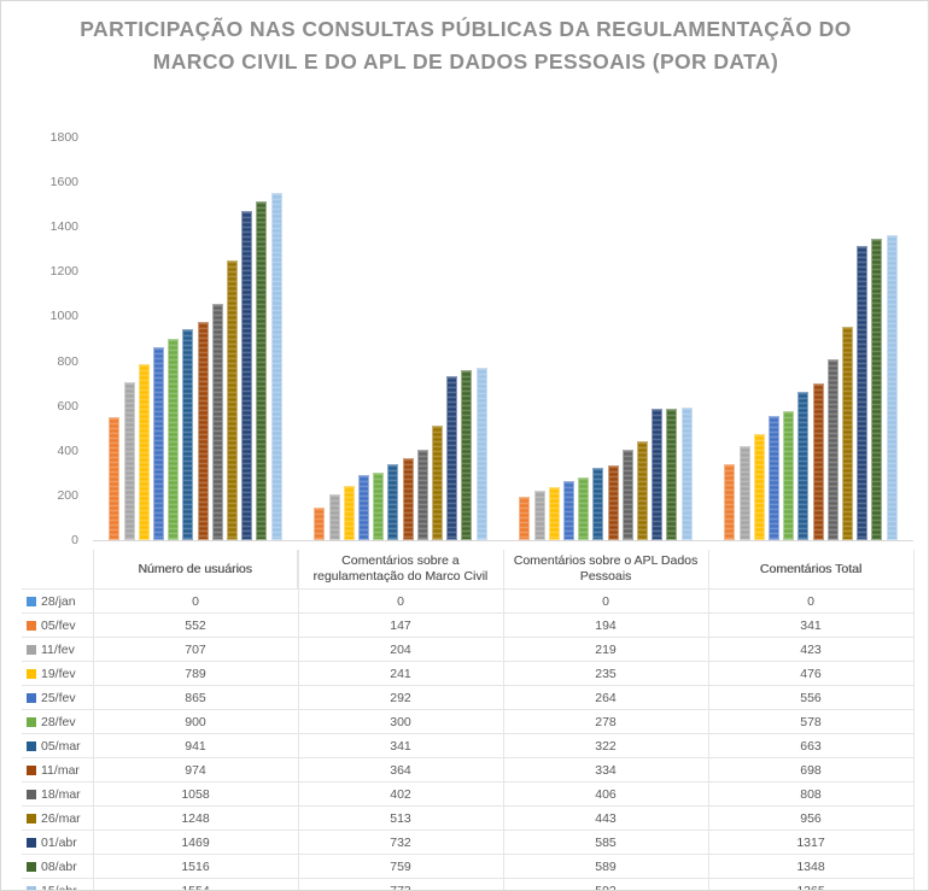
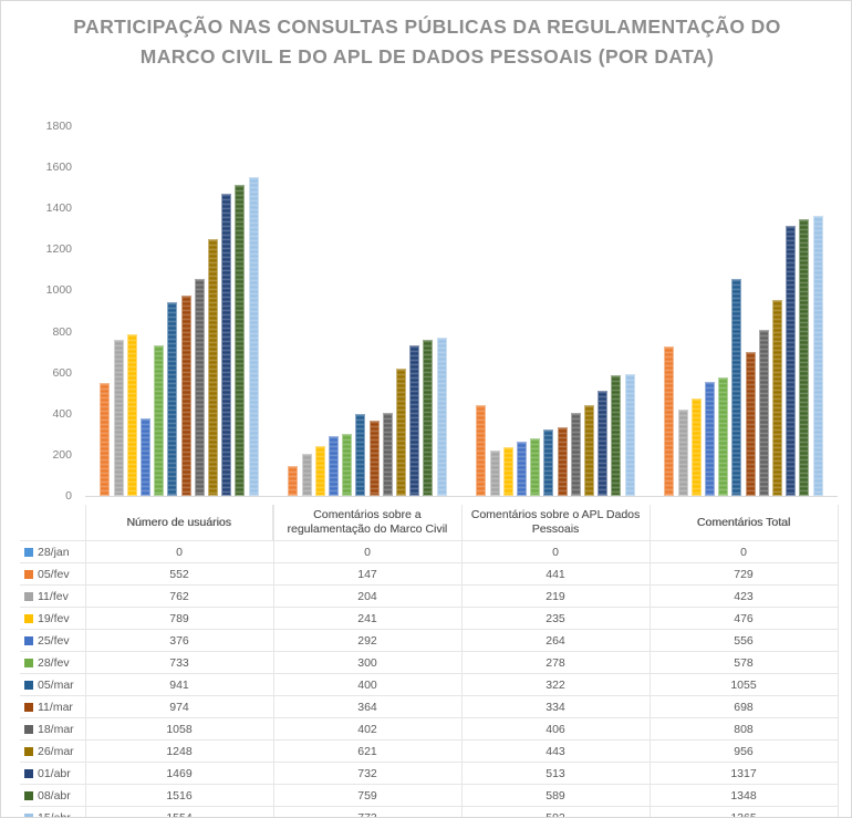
11/fev/Número de usuários: 707 -> 762
25/fev/Número de usuários: 865 -> 376
28/fev/Número de usuários: 900 -> 733
05/mar/Comentários sobre a regulamentação do Marco Civil: 341 -> 400
26/mar/Comentários sobre a regulamentação do Marco Civil: 513 -> 621
05/fev/Comentários sobre o APL Dados Pessoais: 194 -> 441
01/abr/Comentários sobre o APL Dados Pessoais: 585 -> 513
05/fev/Comentários Total: 341 -> 729
05/mar/Comentários Total: 663 -> 1055
